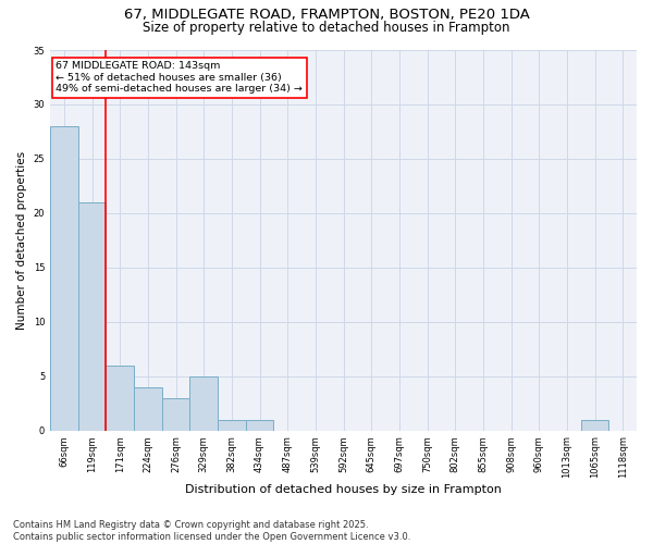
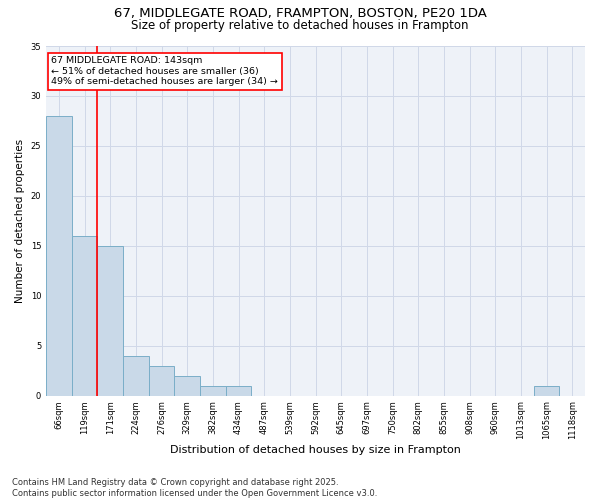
119sqm: 21 -> 16
171sqm: 6 -> 15
329sqm: 5 -> 2
